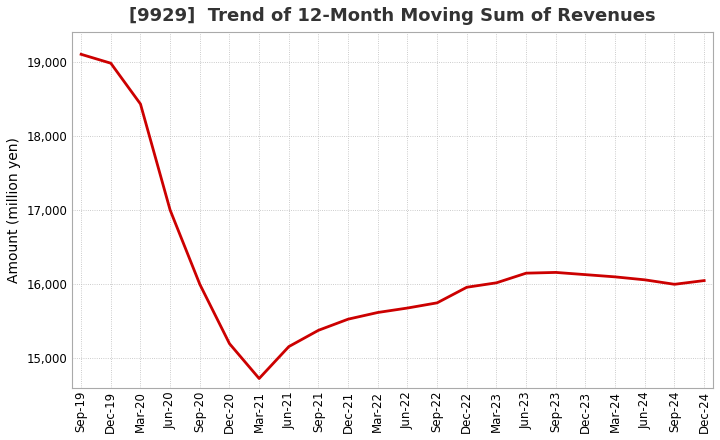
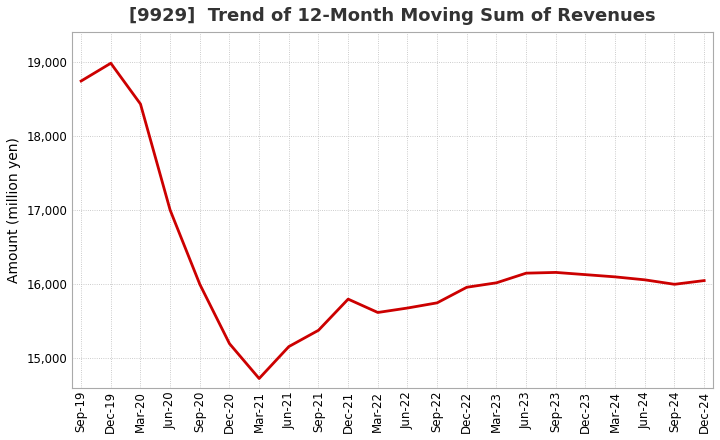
Sep-19: 19,100 -> 18,740
Dec-21: 15,530 -> 15,800
